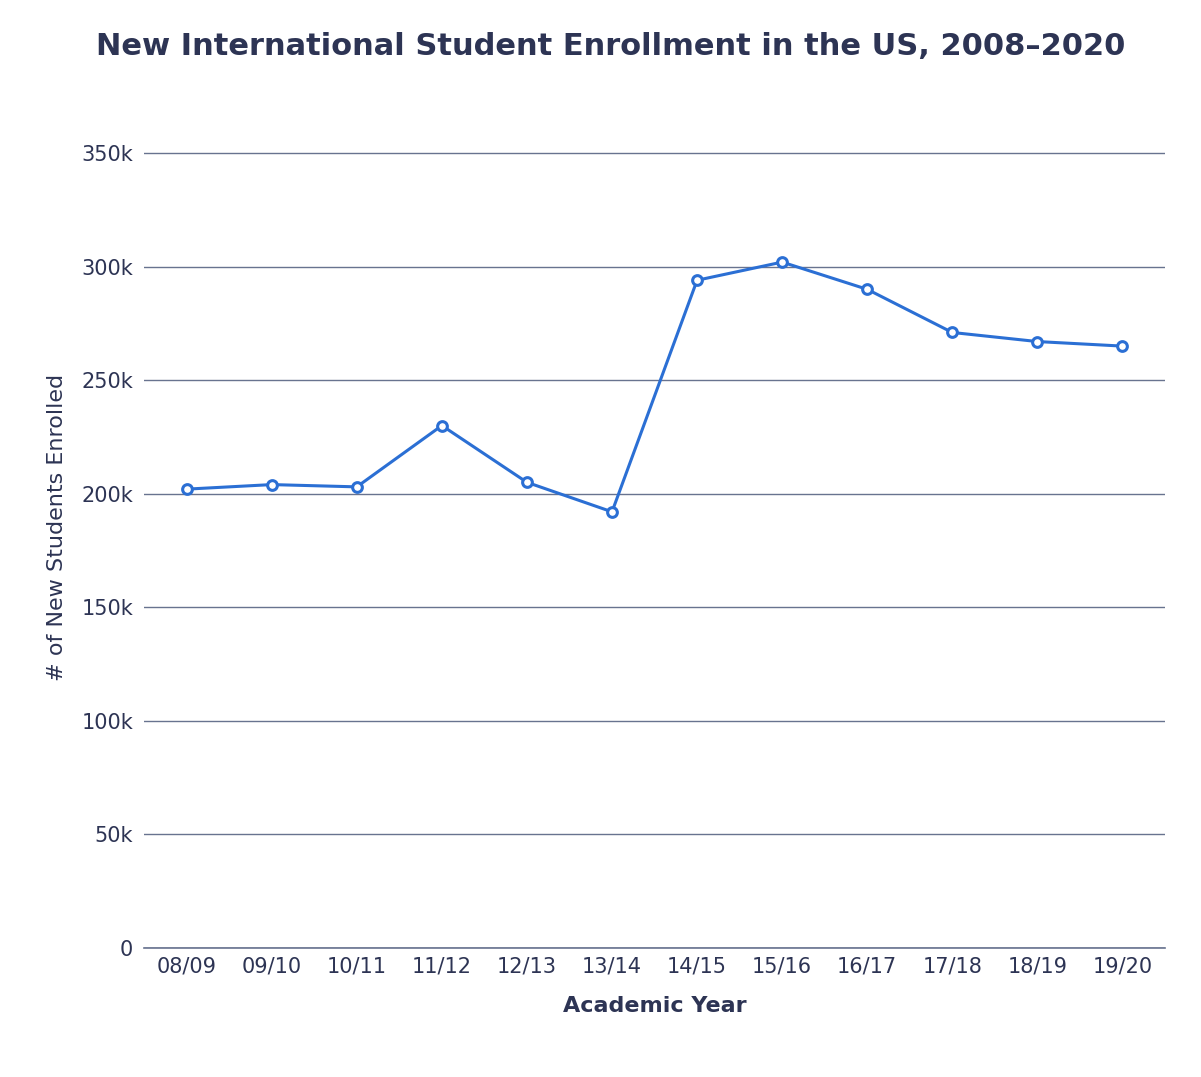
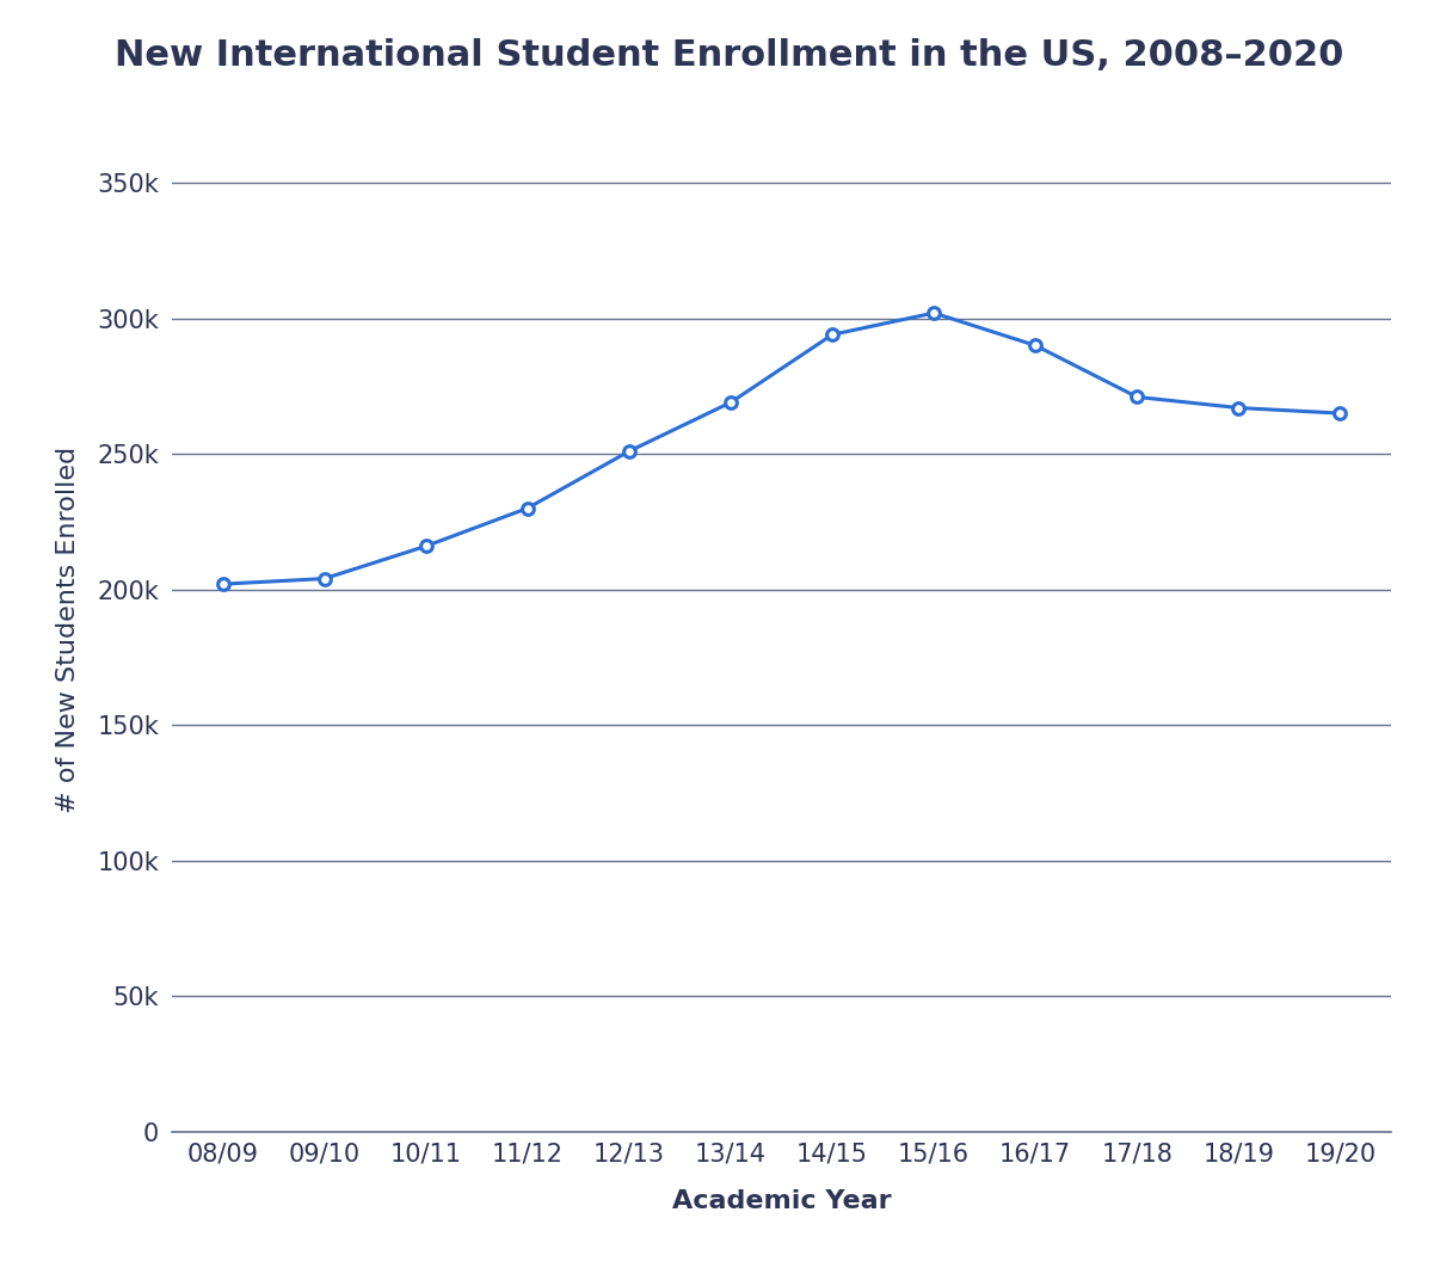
10/11: 203k -> 216k
12/13: 205k -> 251k
13/14: 192k -> 269k
